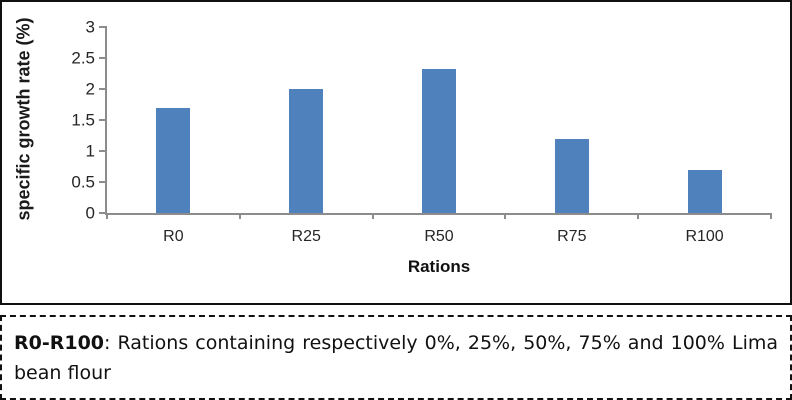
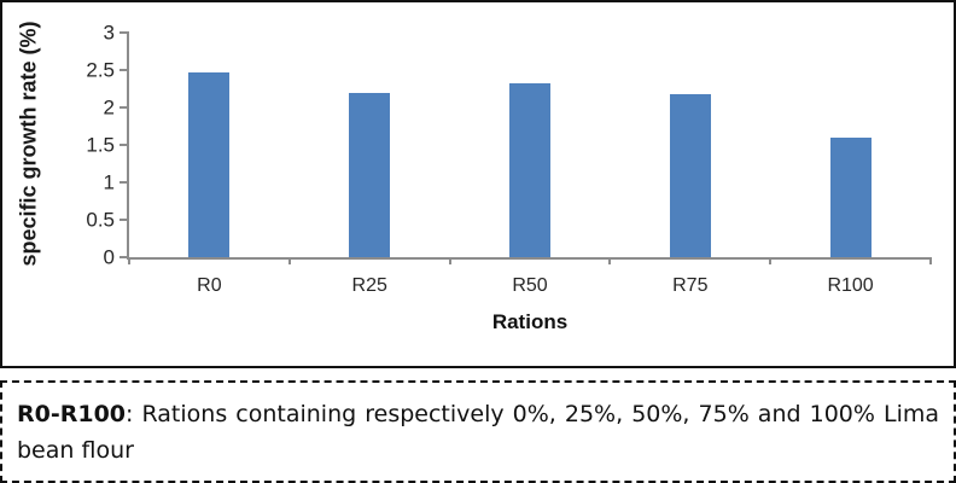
R0: 1.7 -> 2.5
R25: 2.0 -> 2.2
R75: 1.2 -> 2.2
R100: 0.7 -> 1.6
